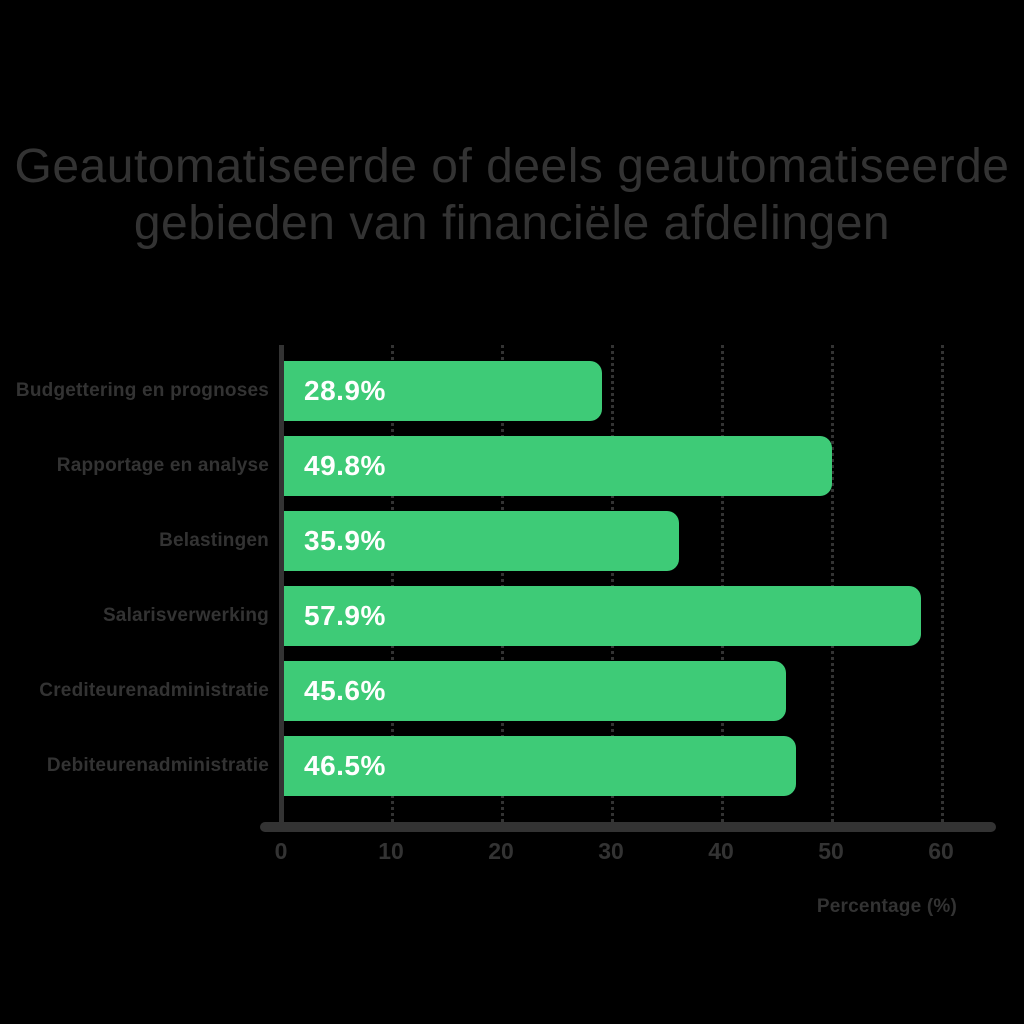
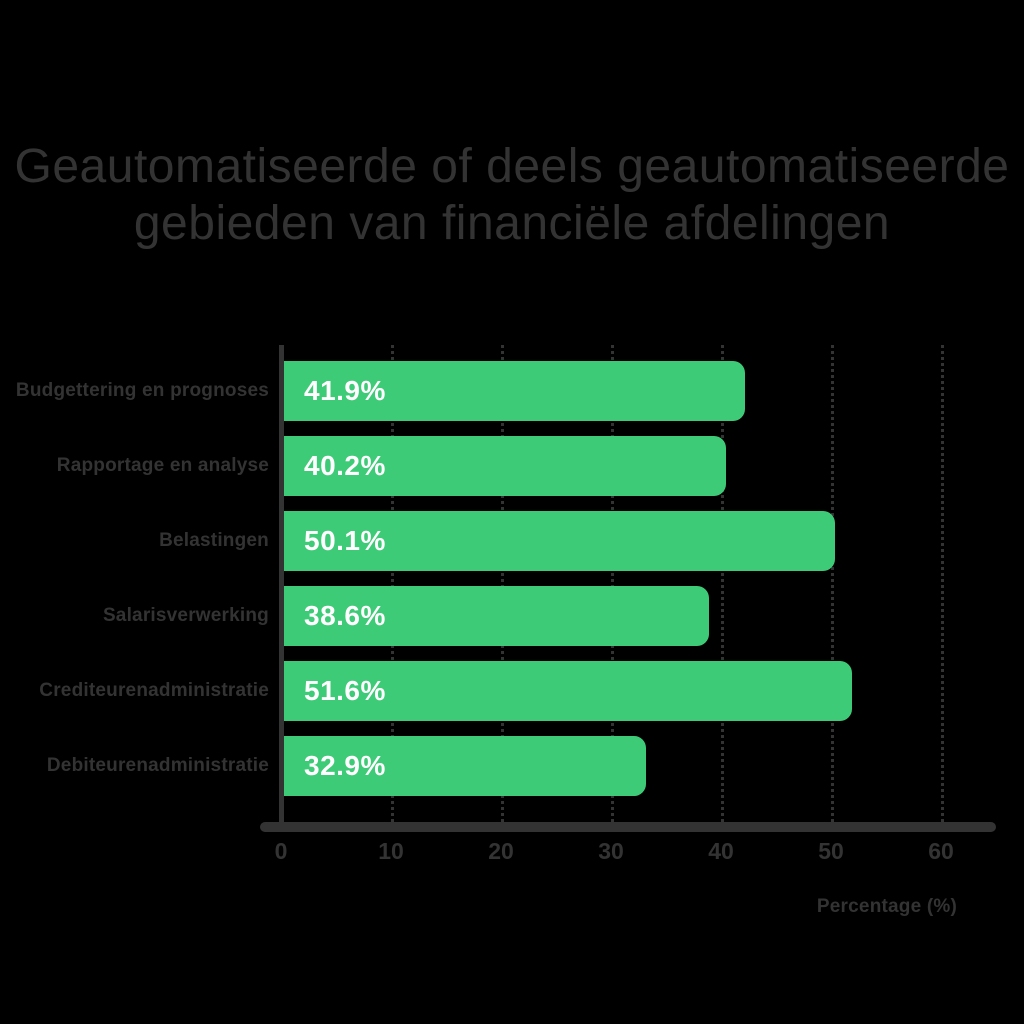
Budgettering en prognoses: 28.9% -> 41.9%
Rapportage en analyse: 49.8% -> 40.2%
Belastingen: 35.9% -> 50.1%
Salarisverwerking: 57.9% -> 38.6%
Crediteurenadministratie: 45.6% -> 51.6%
Debiteurenadministratie: 46.5% -> 32.9%
